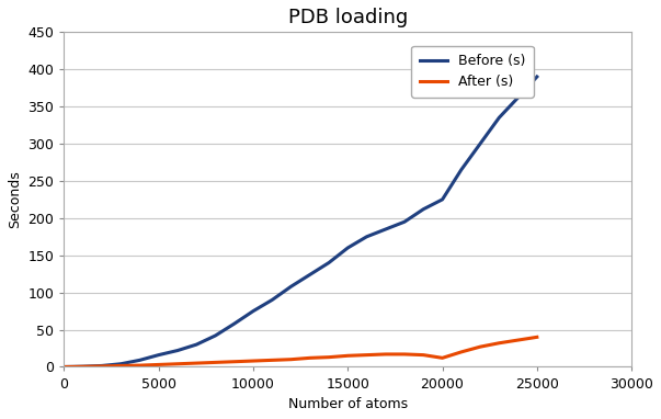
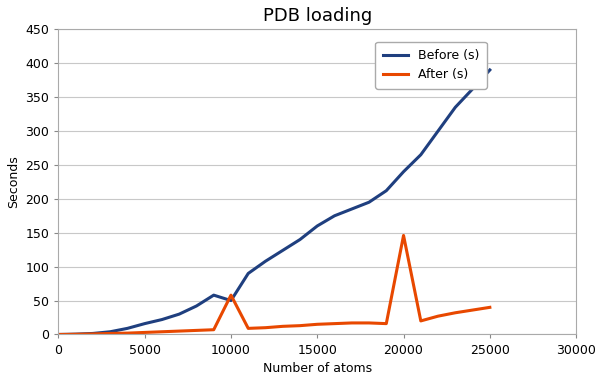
Before (s)/10000: 75 -> 50
After (s)/10000: 8 -> 58
Before (s)/20000: 225 -> 240
After (s)/20000: 12 -> 146
